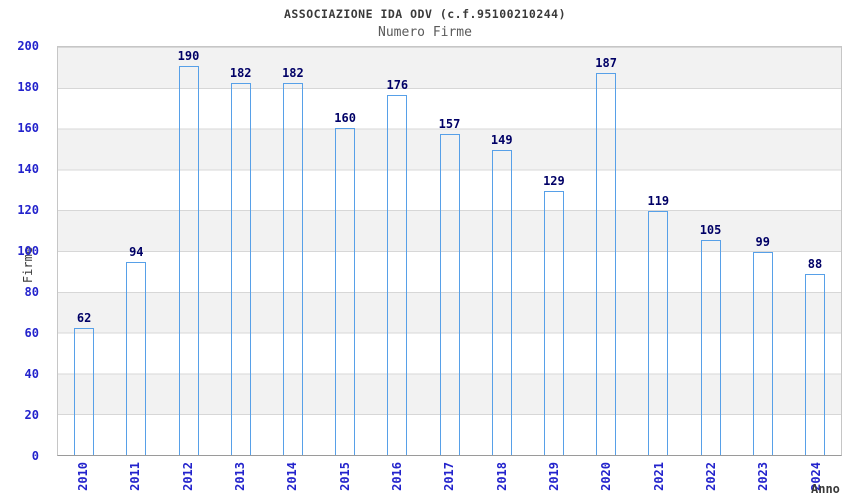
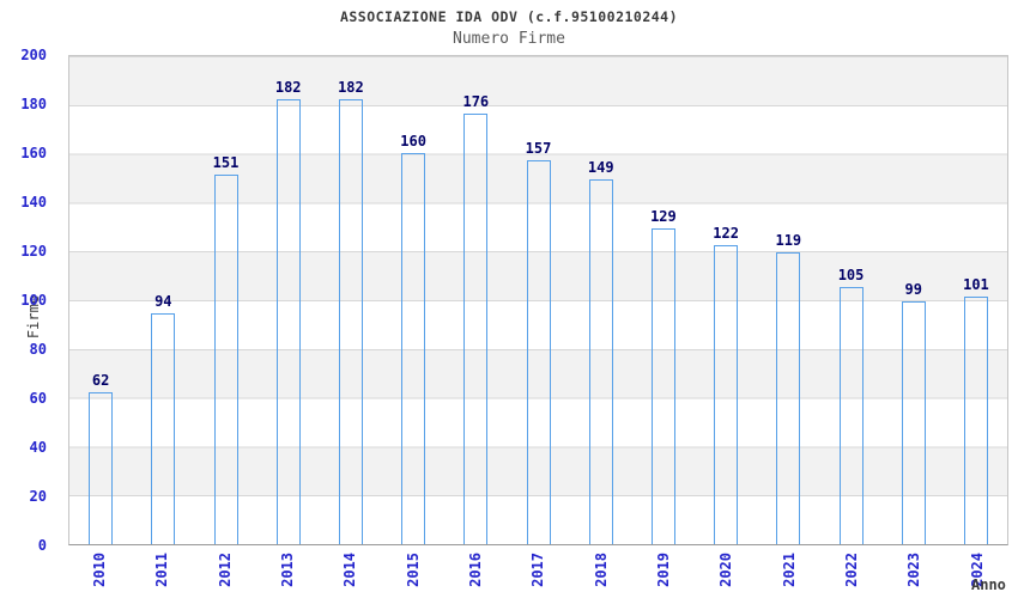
2012: 190 -> 151
2020: 187 -> 122
2024: 88 -> 101
